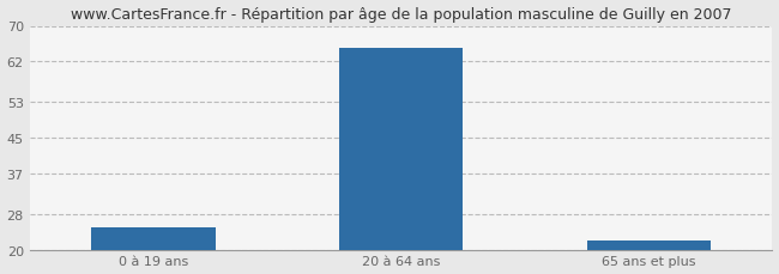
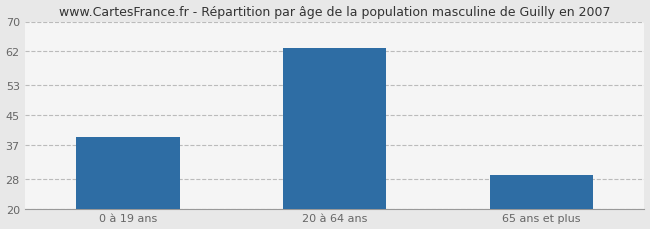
0 à 19 ans: 25 -> 39
20 à 64 ans: 65 -> 63
65 ans et plus: 22 -> 29
